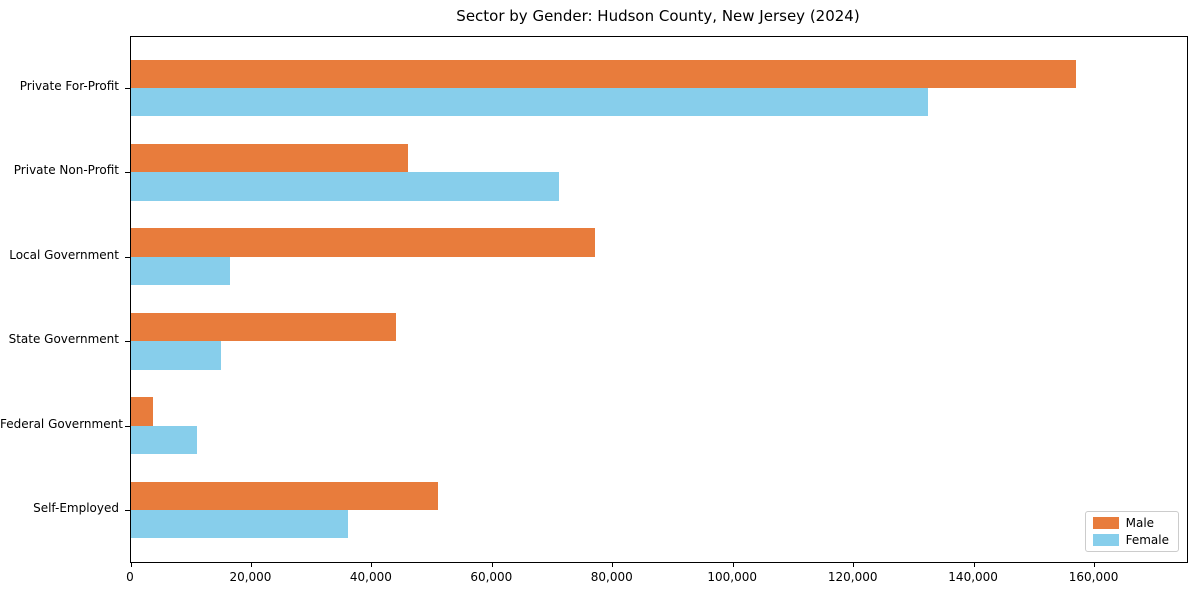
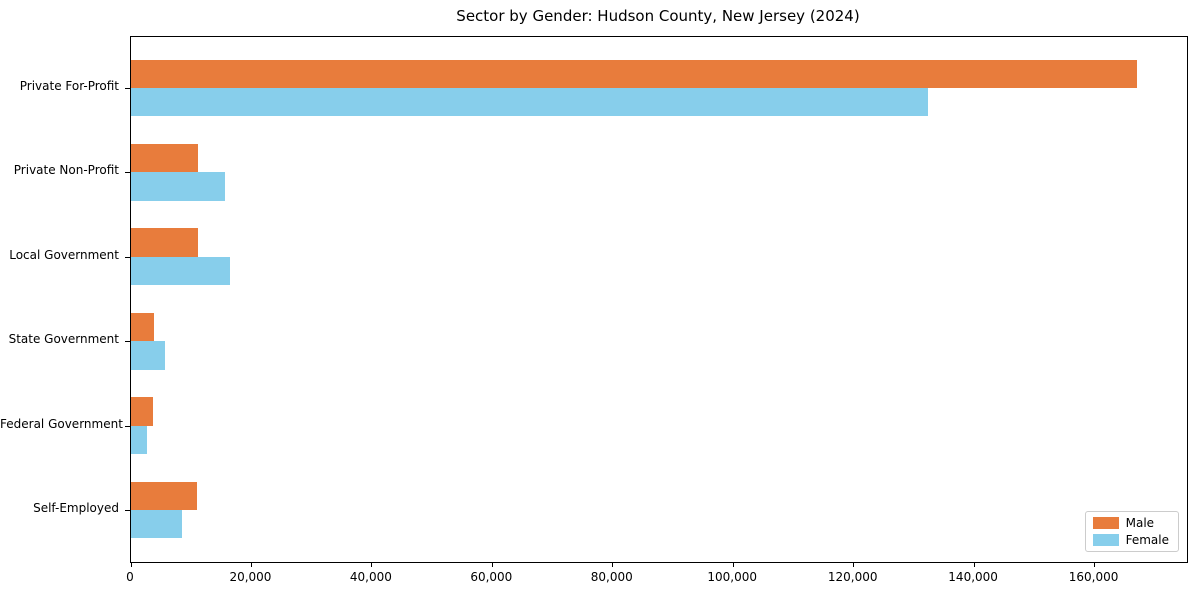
Male/Private For-Profit: 157000 -> 167000
Male/Private Non-Profit: 46000 -> 11000
Female/Private Non-Profit: 71000 -> 16000
Male/Local Government: 77000 -> 11000
Male/State Government: 44000 -> 4000
Female/State Government: 15000 -> 6000
Female/Federal Government: 11000 -> 3000
Male/Self-Employed: 51000 -> 11000
Female/Self-Employed: 36000 -> 8000
